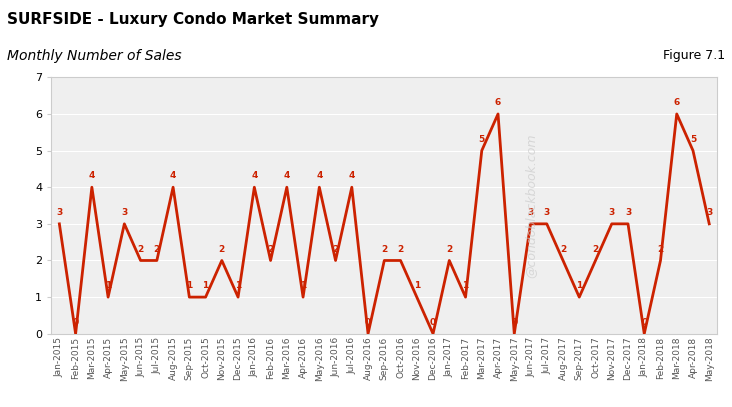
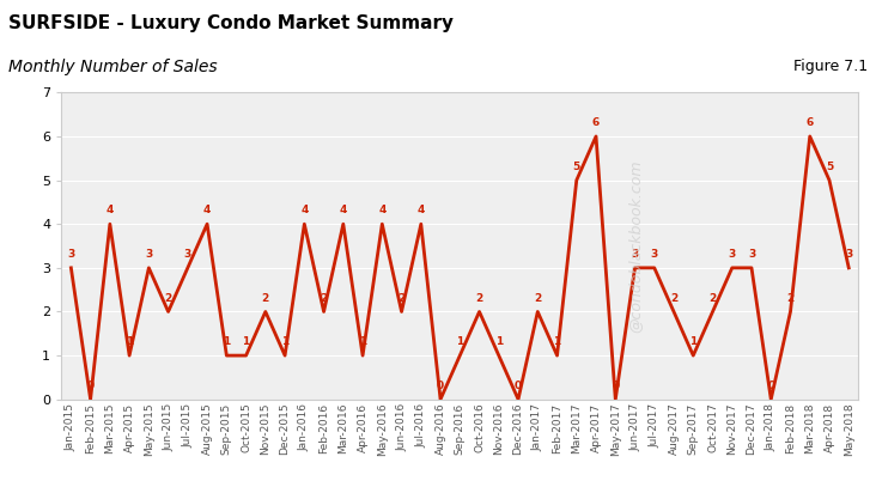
Jul-2015: 2 -> 3
Sep-2016: 2 -> 1
